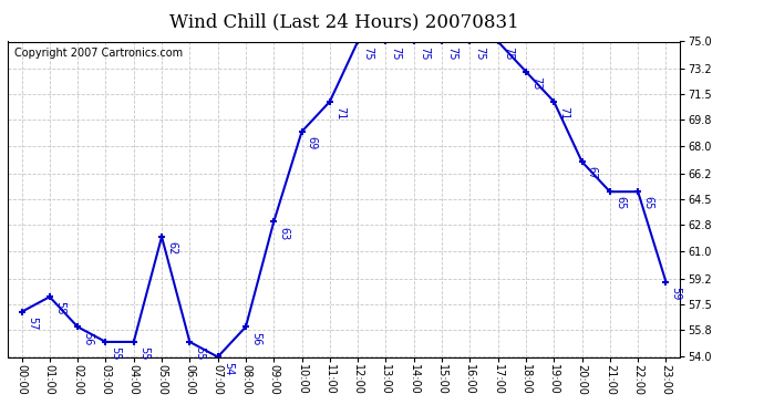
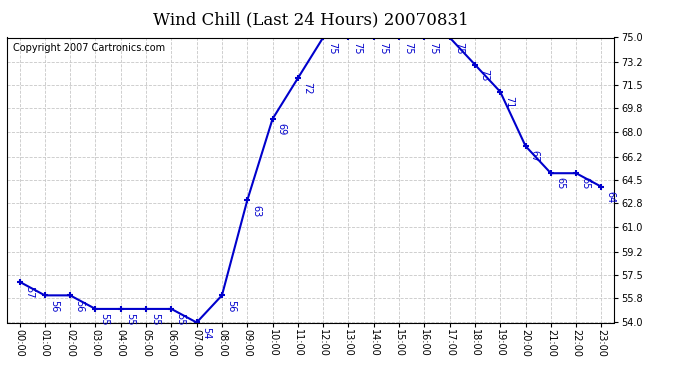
01:00: 58 -> 56
05:00: 62 -> 55
11:00: 71 -> 72
23:00: 59 -> 64
